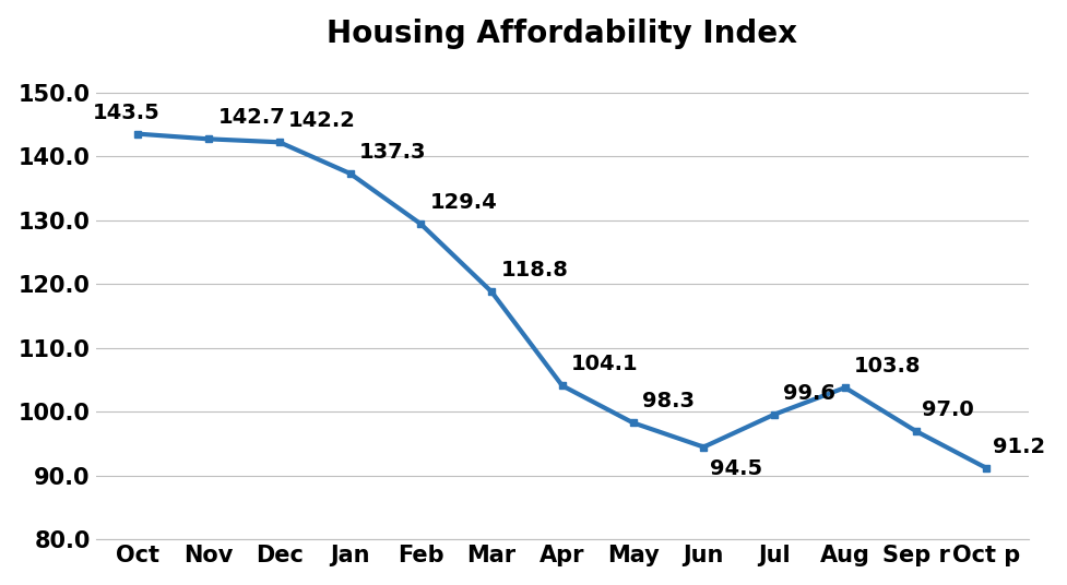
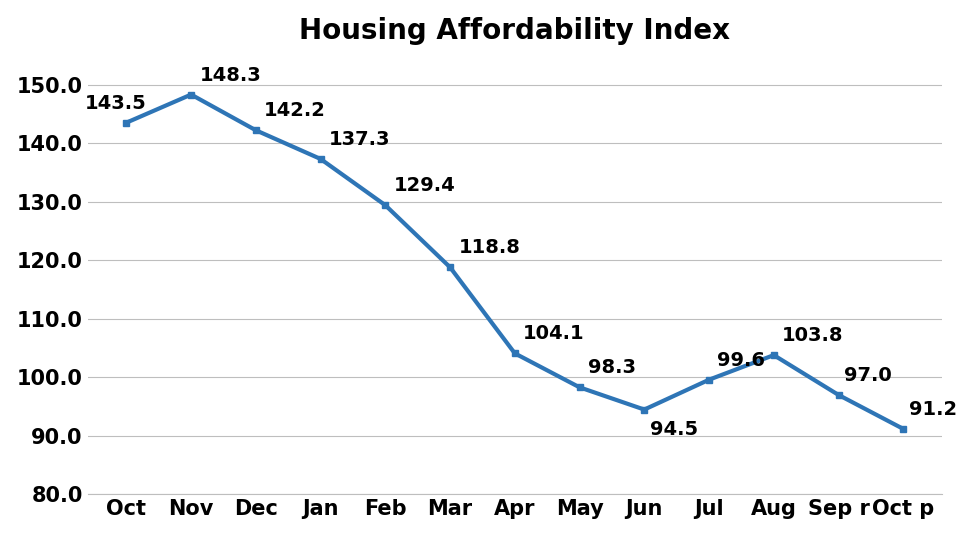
Nov: 142.7 -> 148.3
